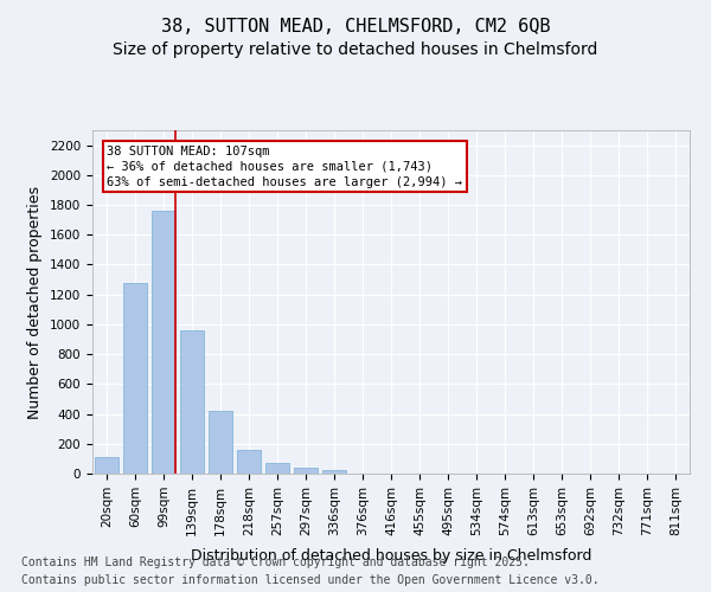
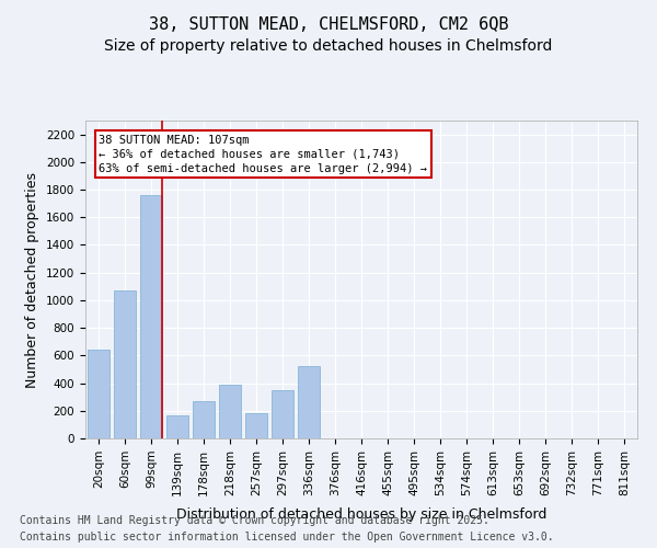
20sqm: 110 -> 640
60sqm: 1280 -> 1070
139sqm: 960 -> 170
178sqm: 420 -> 270
218sqm: 160 -> 390
257sqm: 70 -> 180
297sqm: 40 -> 350
336sqm: 20 -> 520
